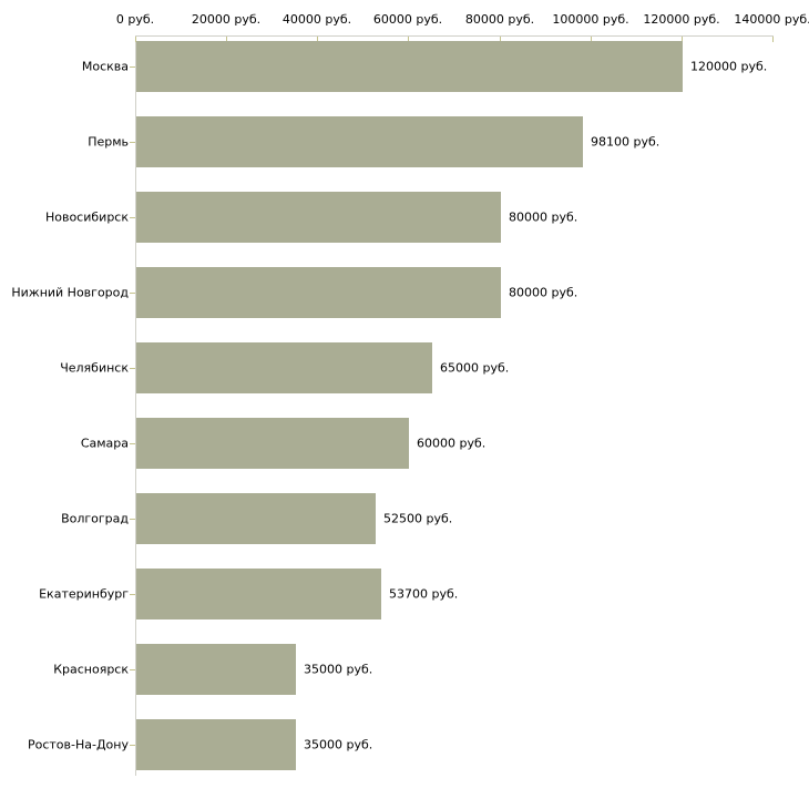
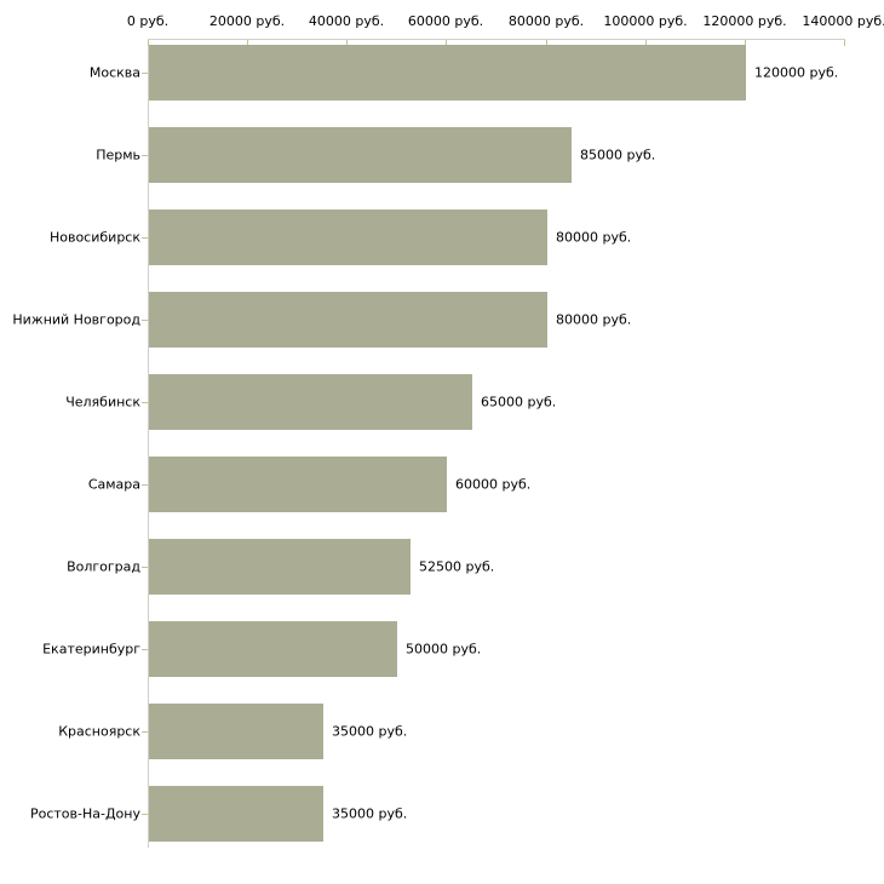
Пермь: 98100 -> 85000
Екатеринбург: 53700 -> 50000
